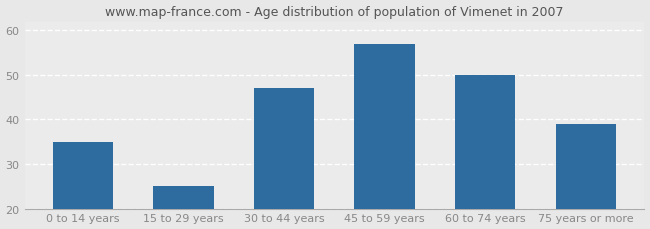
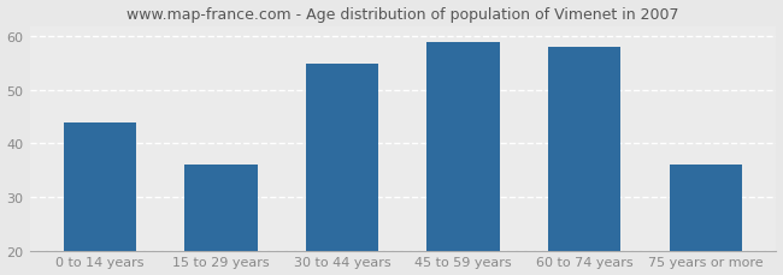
0 to 14 years: 35 -> 44
15 to 29 years: 25 -> 36
30 to 44 years: 47 -> 55
45 to 59 years: 57 -> 59
60 to 74 years: 50 -> 58
75 years or more: 39 -> 36
